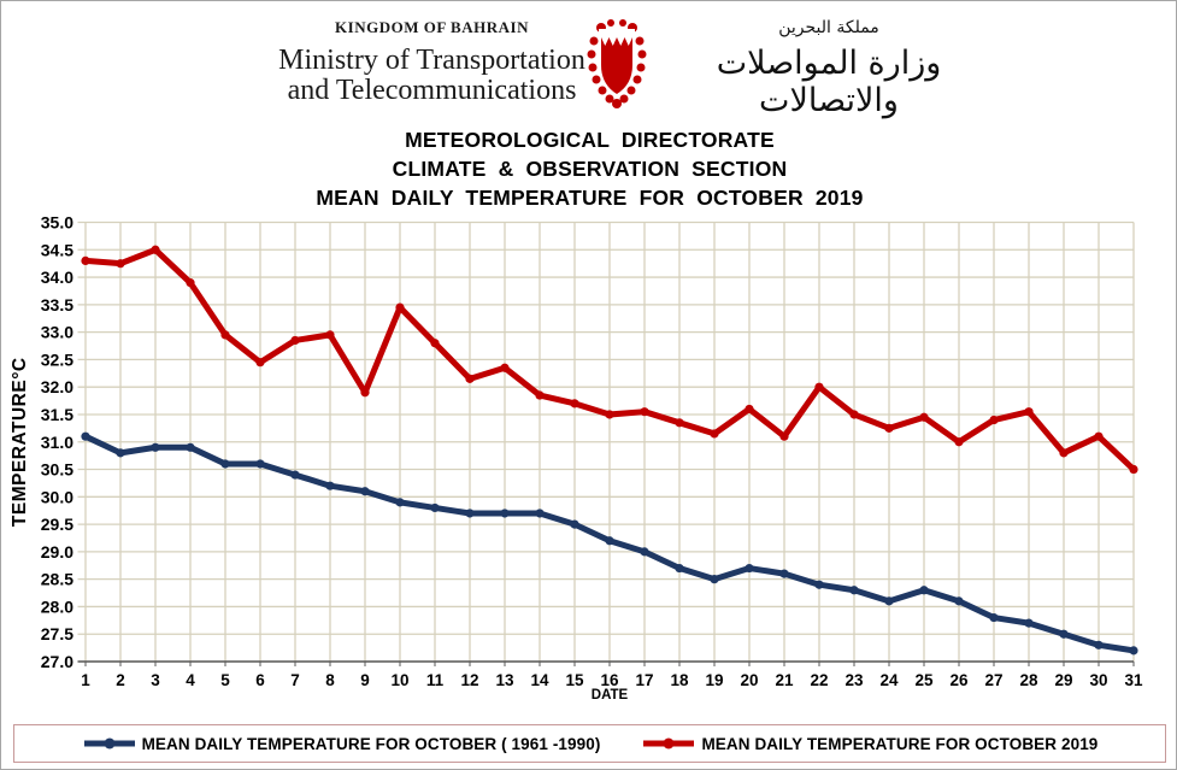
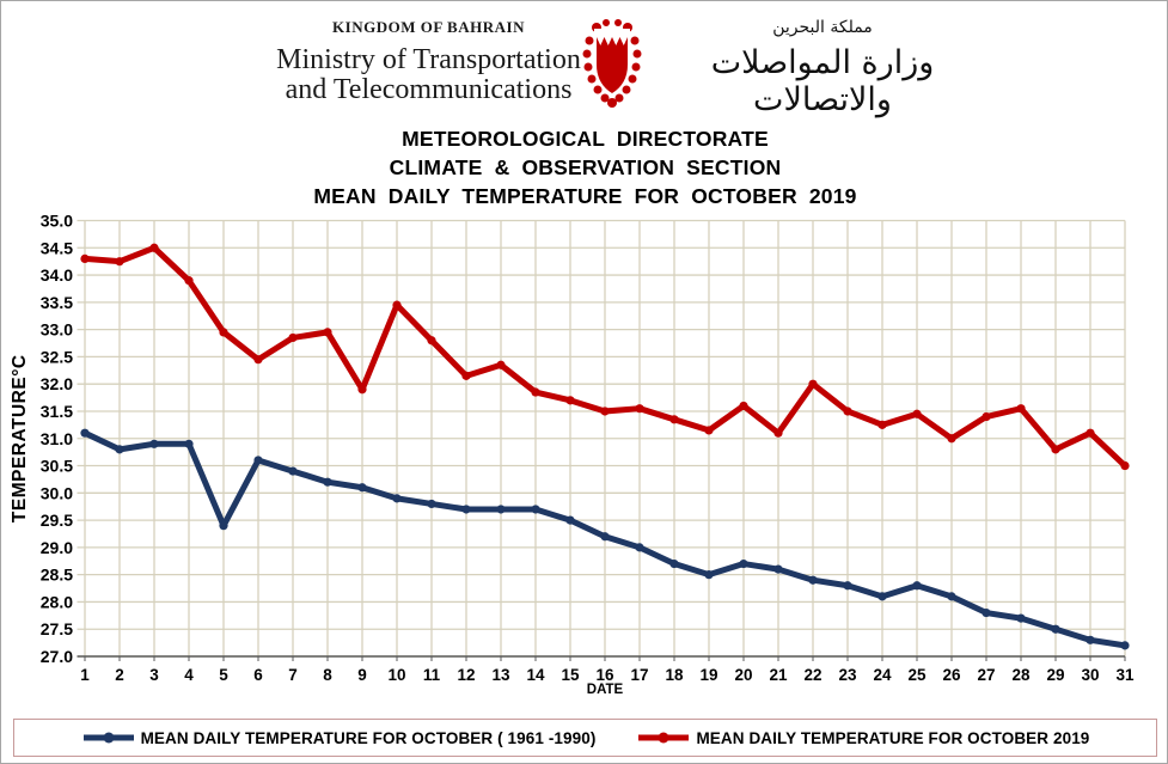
MEAN DAILY TEMPERATURE FOR OCTOBER ( 1961 -1990)/5: 30.6 -> 29.4
